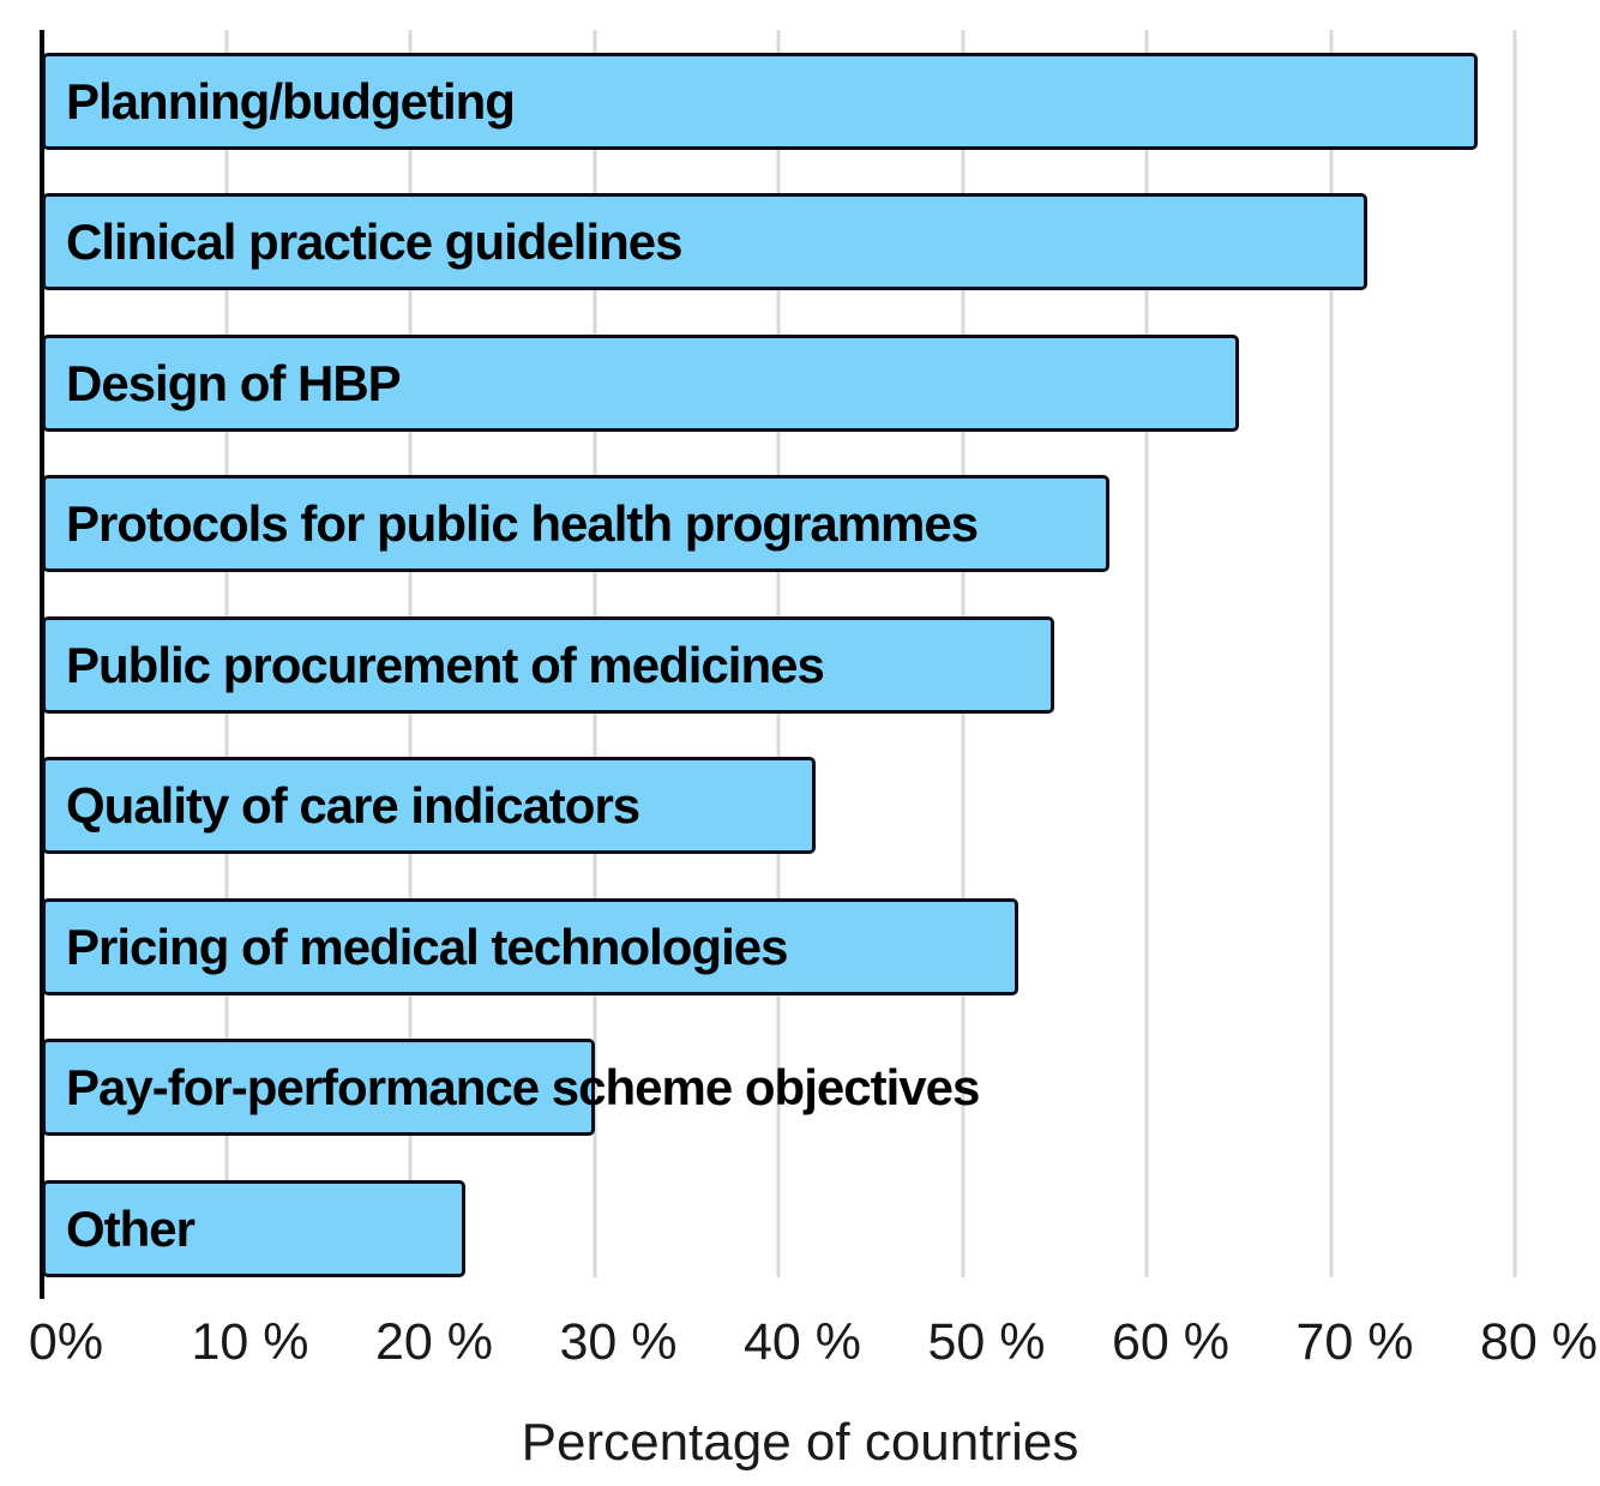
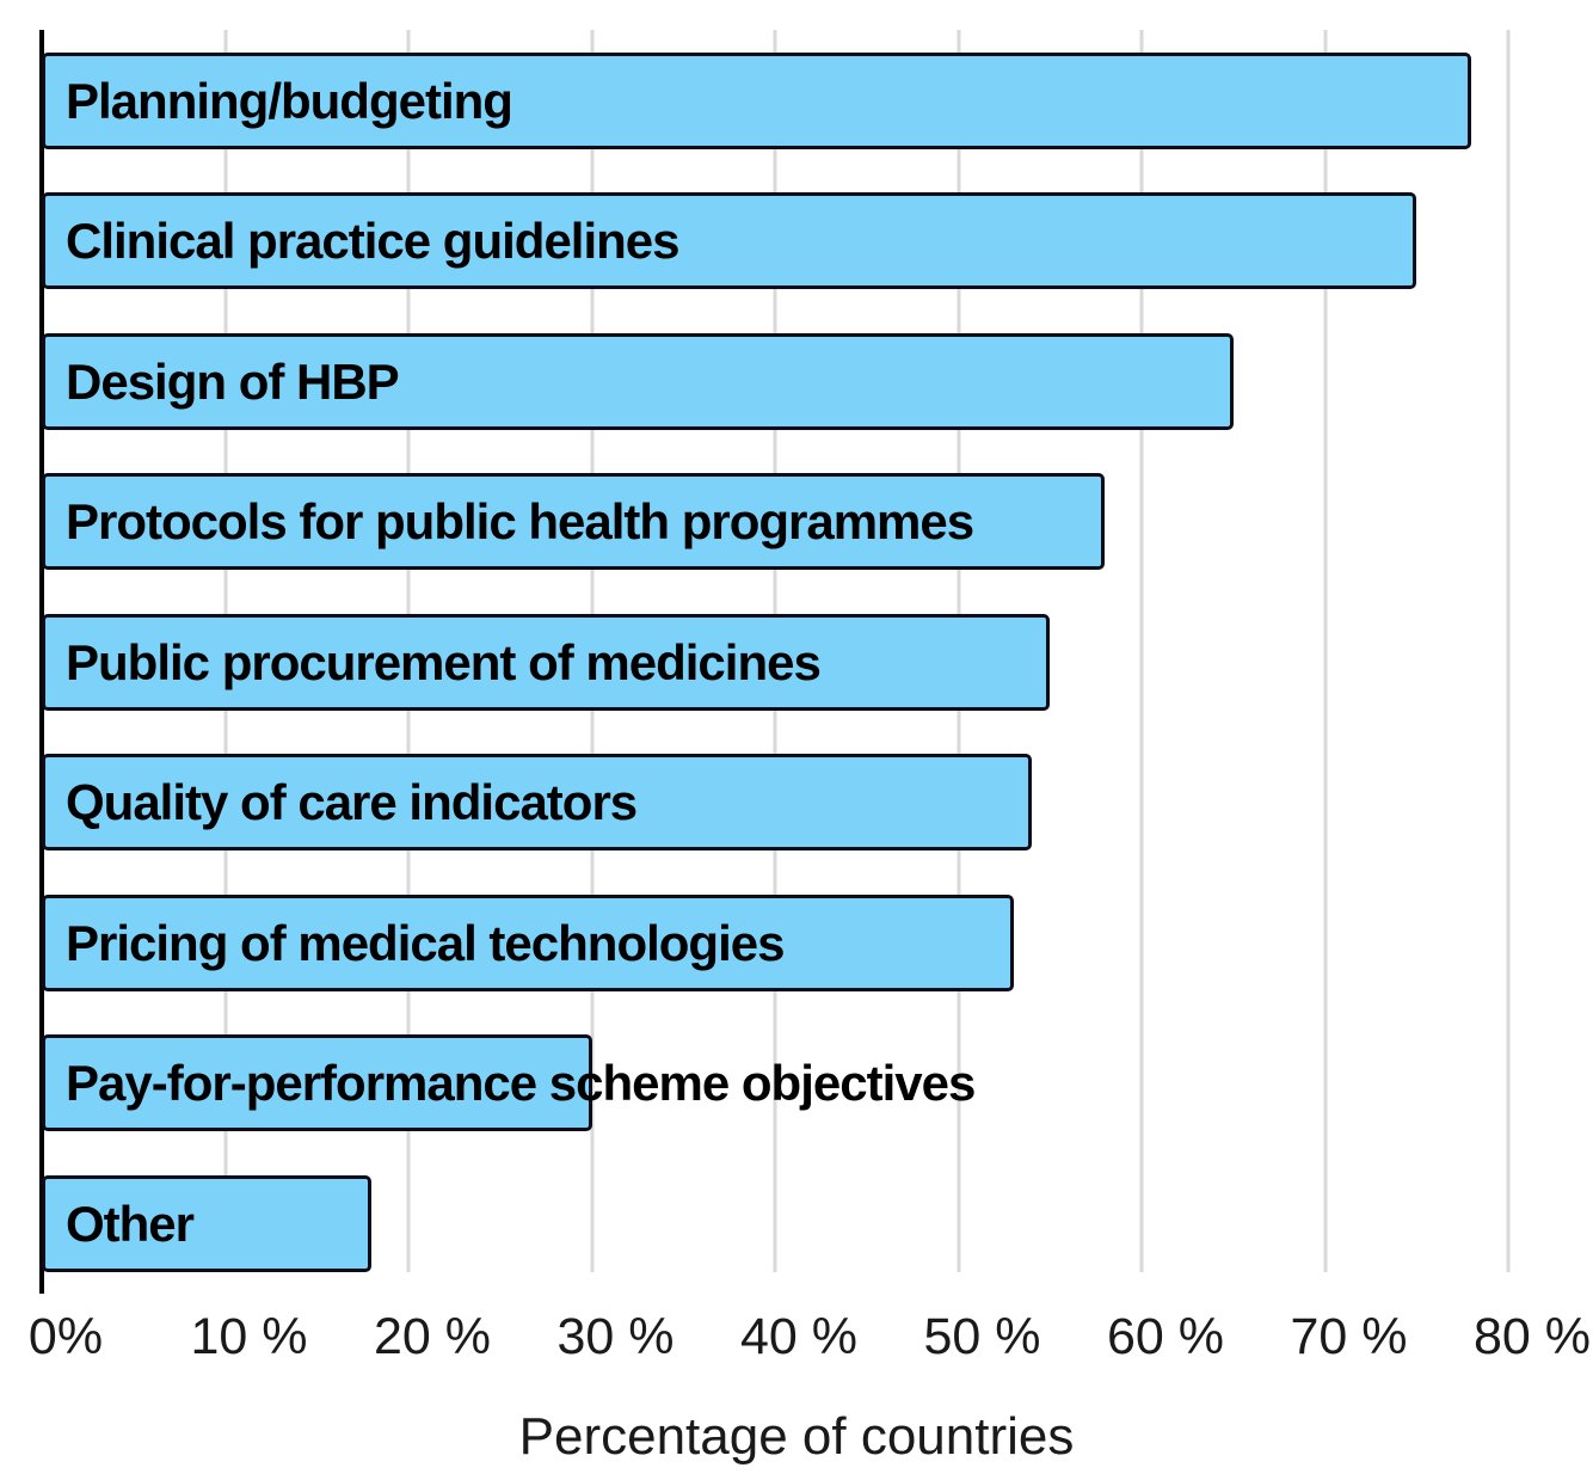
Clinical practice guidelines: 72% -> 75%
Quality of care indicators: 42% -> 54%
Other: 23% -> 18%
